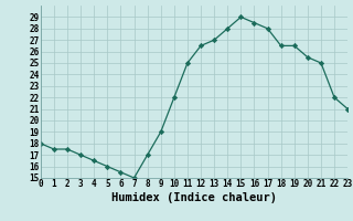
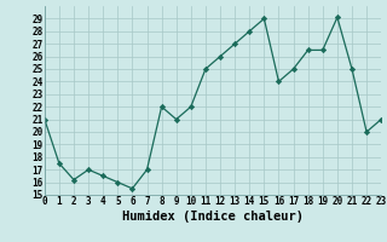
0: 18.0 -> 21.0
2: 17.5 -> 16.2
7: 15.0 -> 17.0
8: 17.0 -> 22.0
9: 19.0 -> 21.0
12: 26.5 -> 26.0
16: 28.5 -> 24.0
17: 28.0 -> 25.0
20: 25.5 -> 29.1
22: 22.0 -> 20.0
